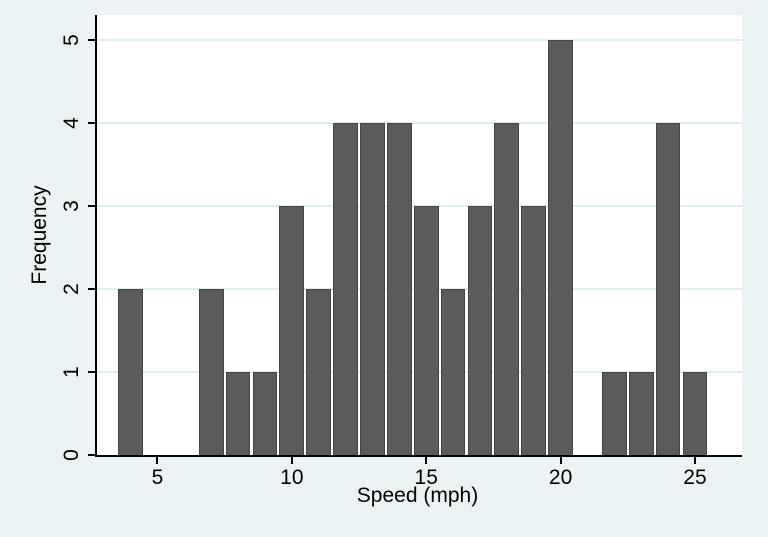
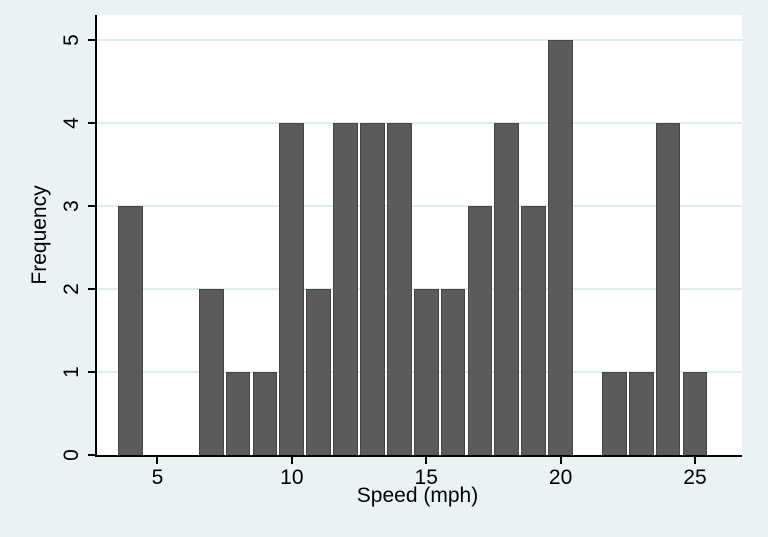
4: 2 -> 3
10: 3 -> 4
15: 3 -> 2
